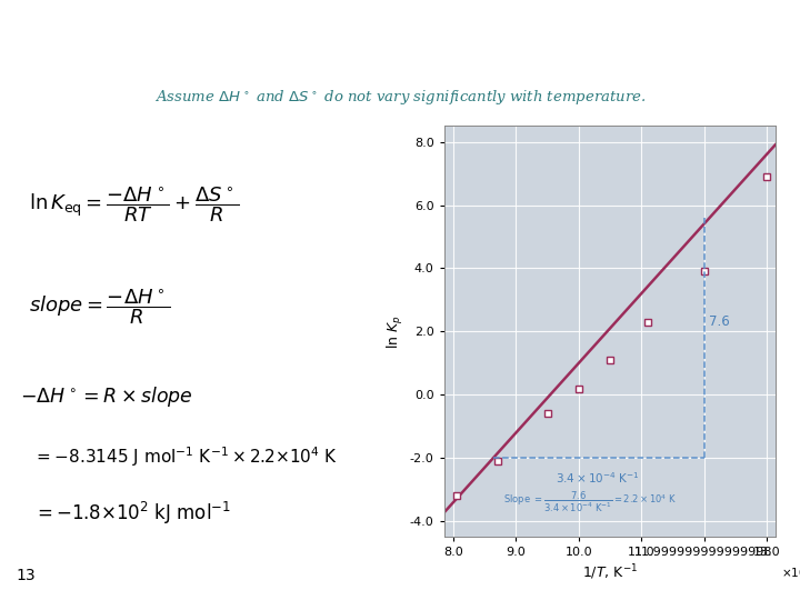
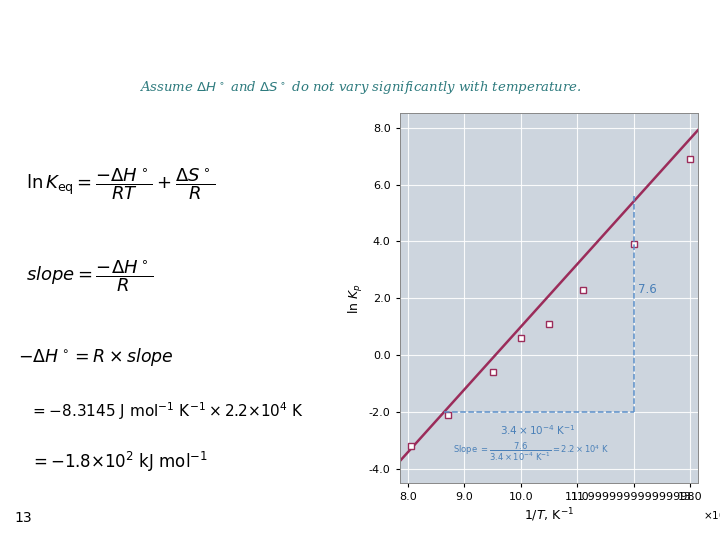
10.0: 0.2 -> 0.6
